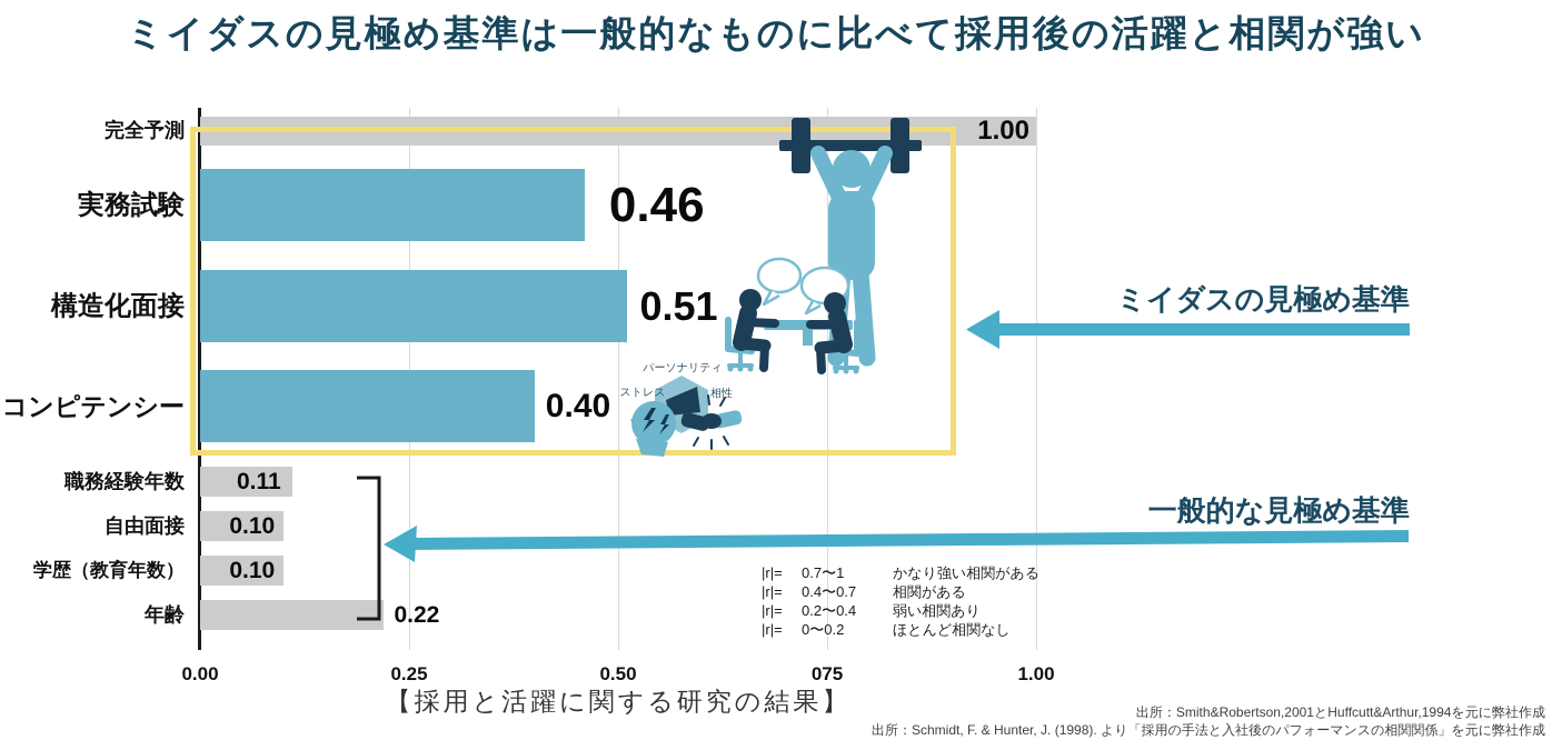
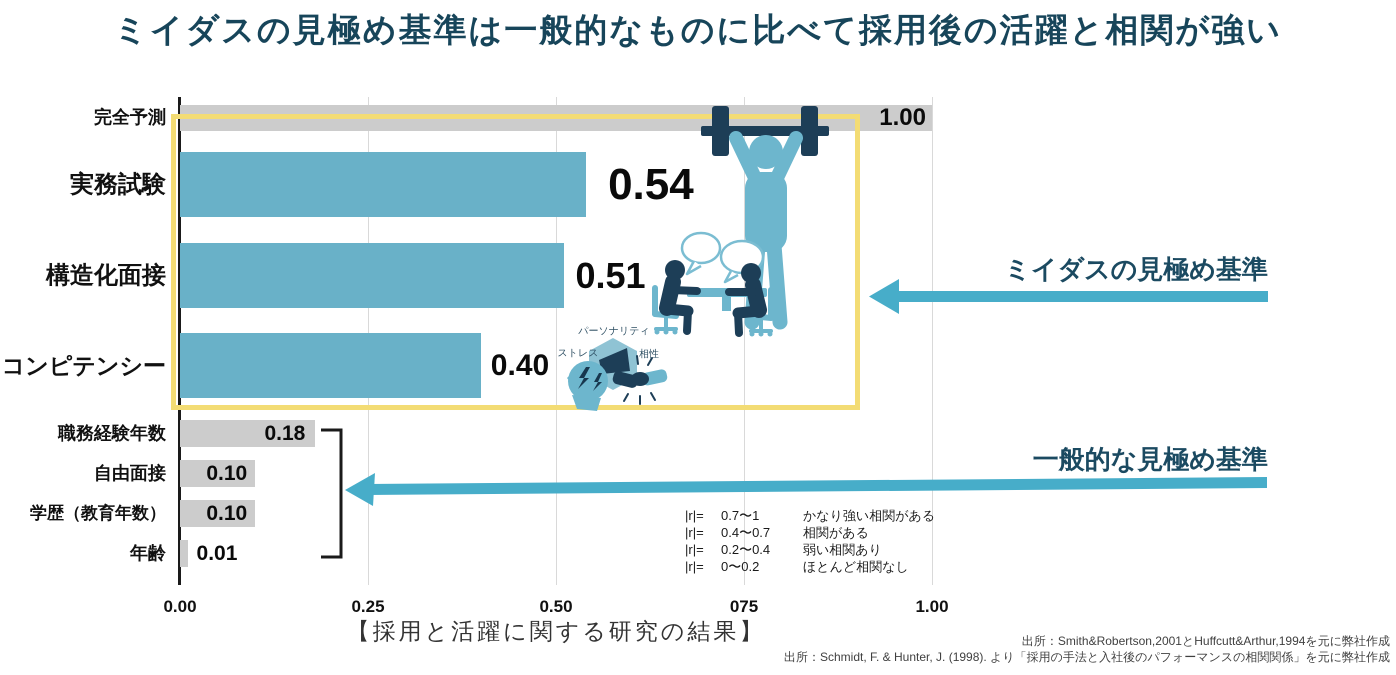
実務試験: 0.46 -> 0.54
職務経験年数: 0.11 -> 0.18
年齢: 0.22 -> 0.01
